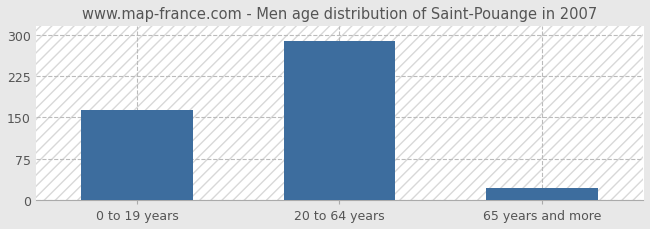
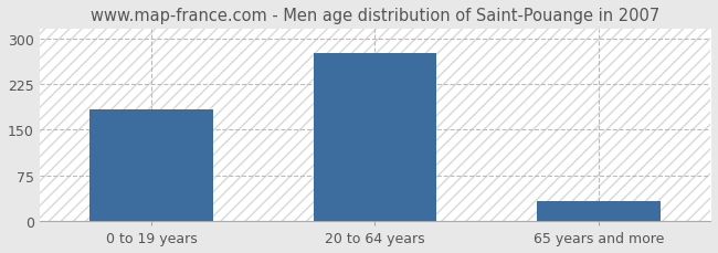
0 to 19 years: 163 -> 184
20 to 64 years: 289 -> 276
65 years and more: 22 -> 32
